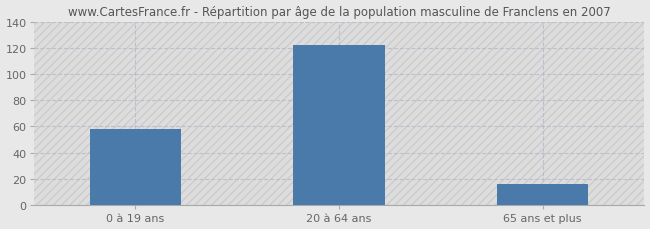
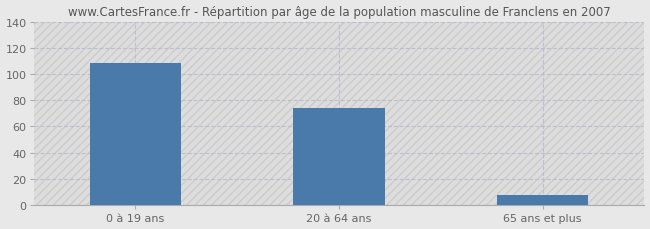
0 à 19 ans: 58 -> 108
20 à 64 ans: 122 -> 74
65 ans et plus: 16 -> 8
